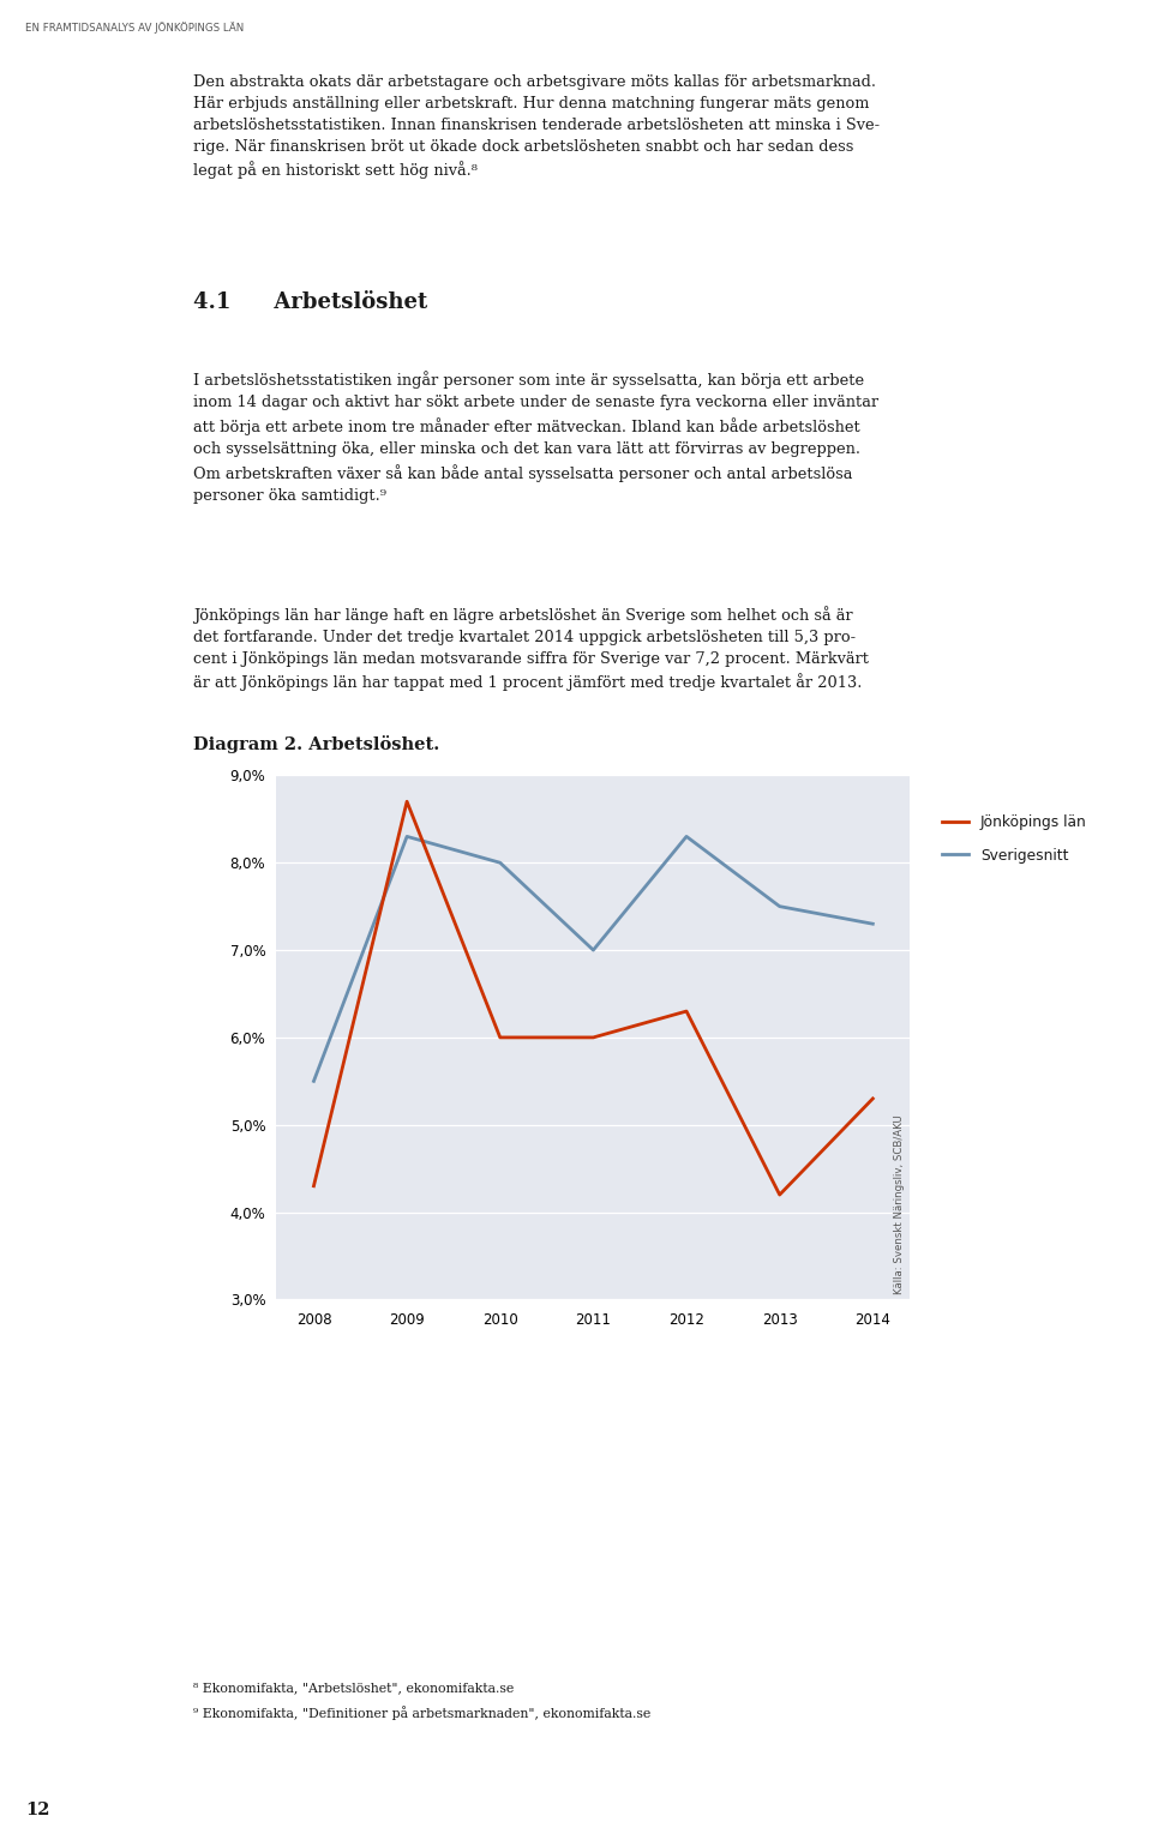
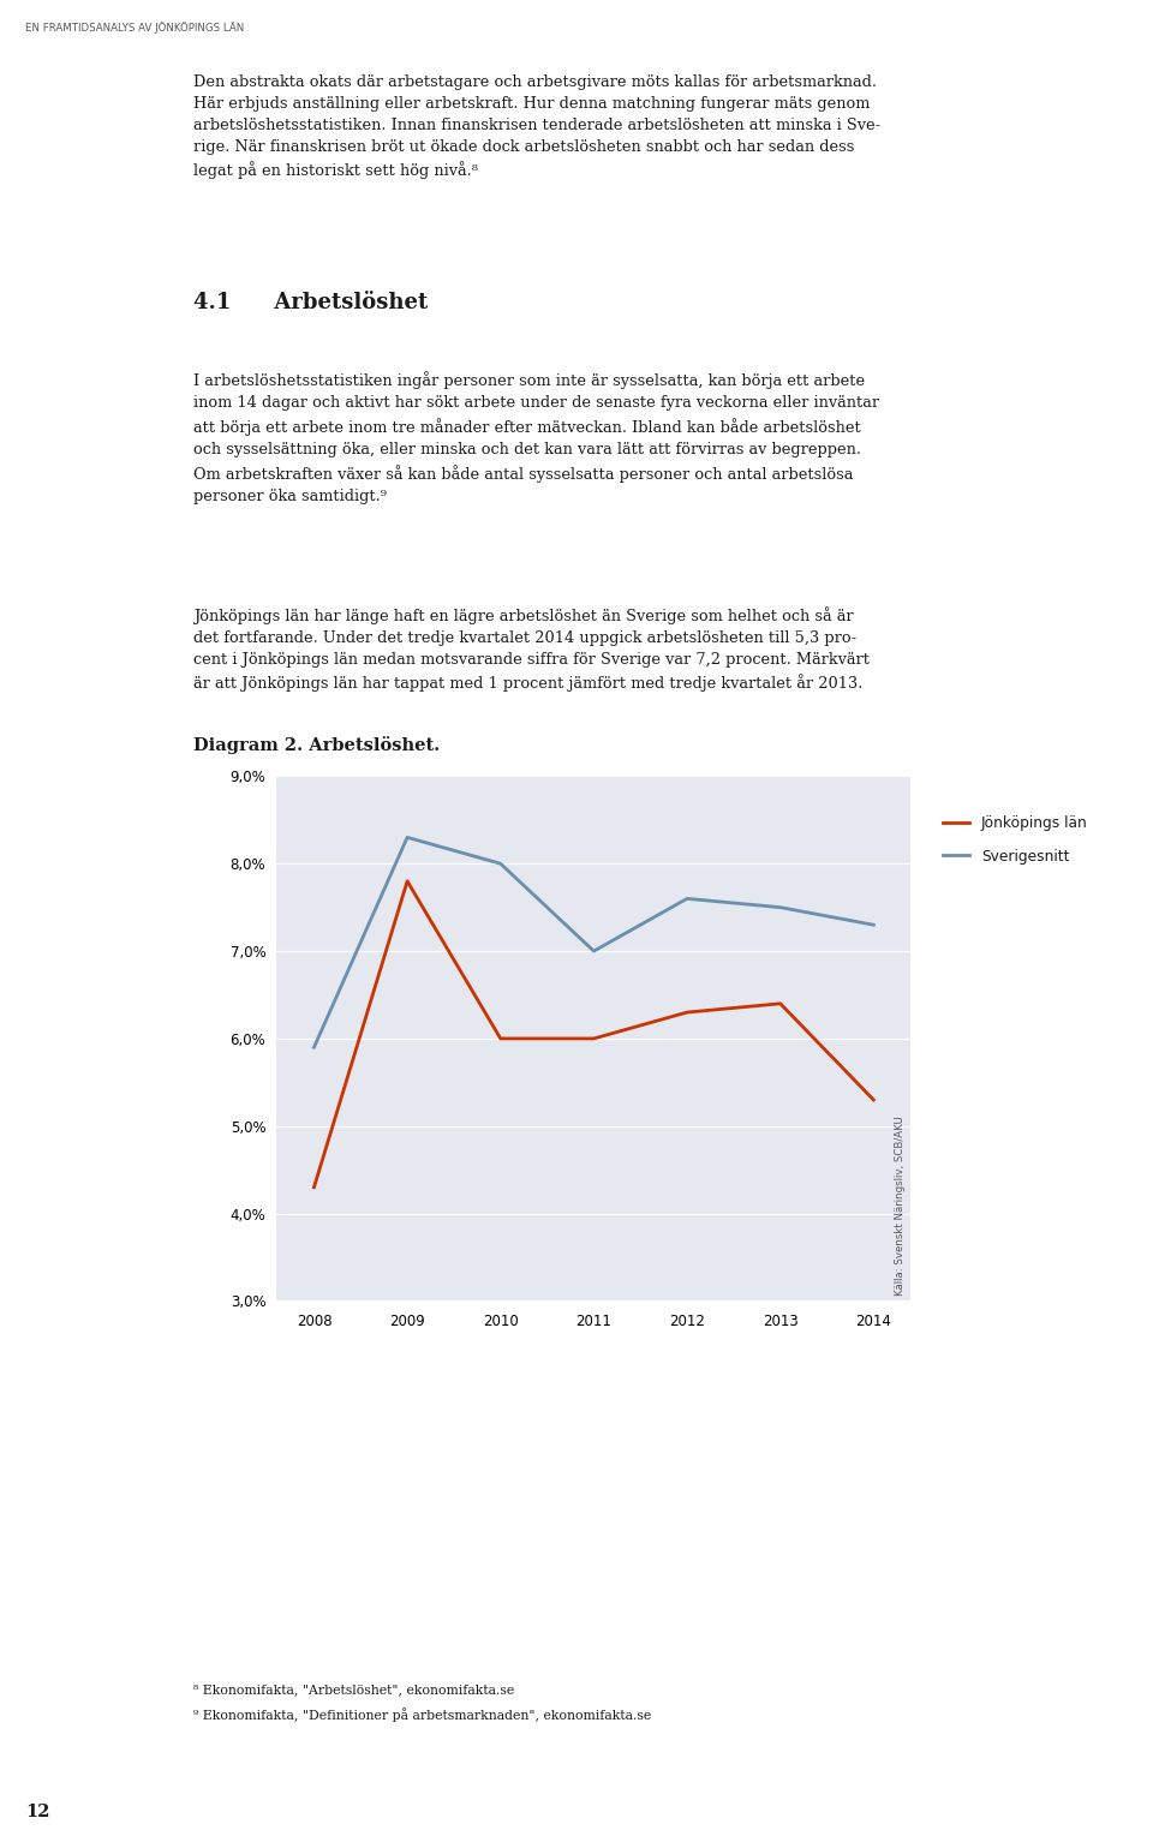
Sverigesnitt/2008: 5,5% -> 5,9%
Jönköpings län/2009: 8,7% -> 7,8%
Sverigesnitt/2012: 8,3% -> 7,6%
Jönköpings län/2013: 4,2% -> 6,4%
